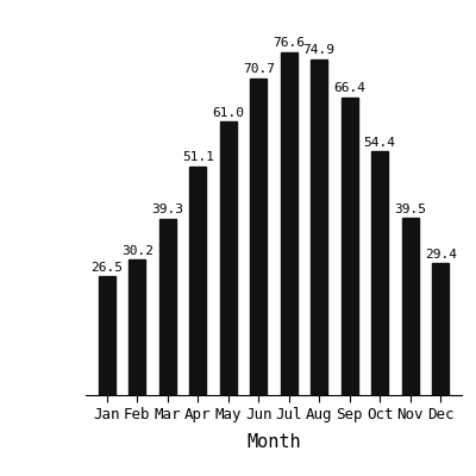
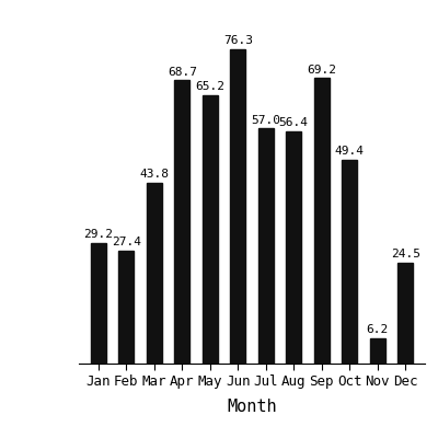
Jan: 26.5 -> 29.2
Feb: 30.2 -> 27.4
Mar: 39.3 -> 43.8
Apr: 51.1 -> 68.7
May: 61.0 -> 65.2
Jun: 70.7 -> 76.3
Jul: 76.6 -> 57.0
Aug: 74.9 -> 56.4
Sep: 66.4 -> 69.2
Oct: 54.4 -> 49.4
Nov: 39.5 -> 6.2
Dec: 29.4 -> 24.5
